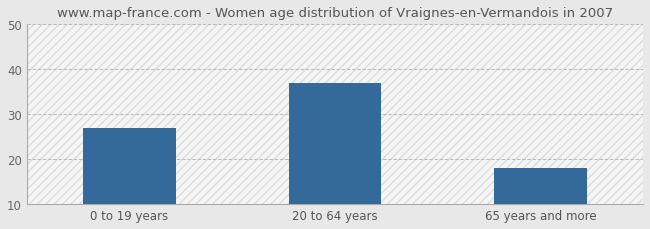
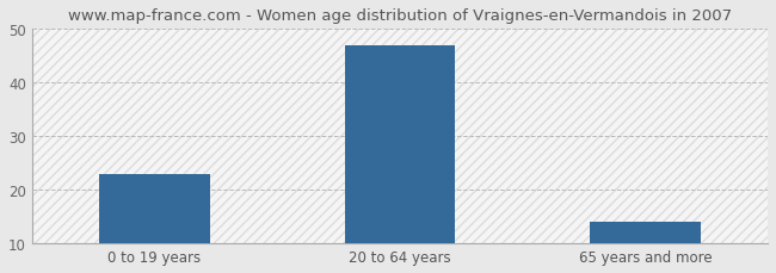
0 to 19 years: 27 -> 23
20 to 64 years: 37 -> 47
65 years and more: 18 -> 14
